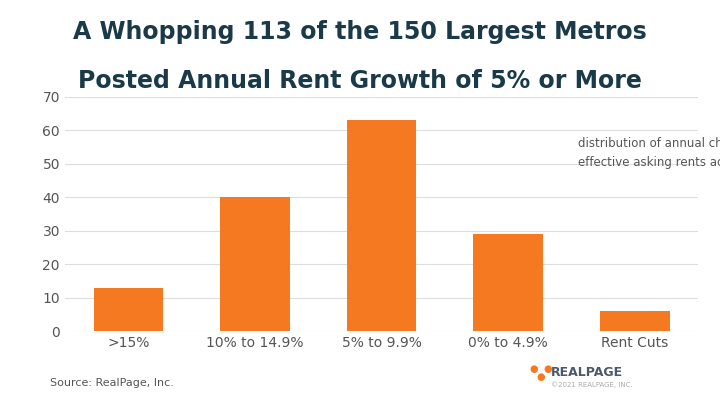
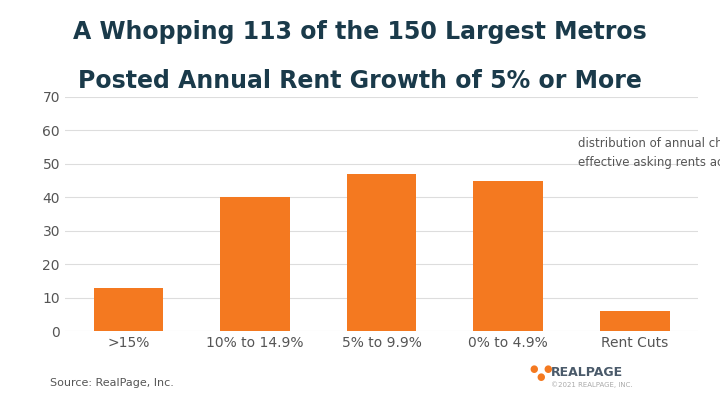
5% to 9.9%: 63 -> 47
0% to 4.9%: 29 -> 45
